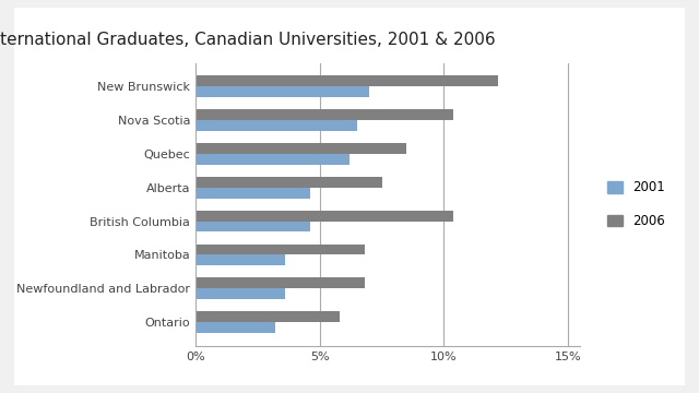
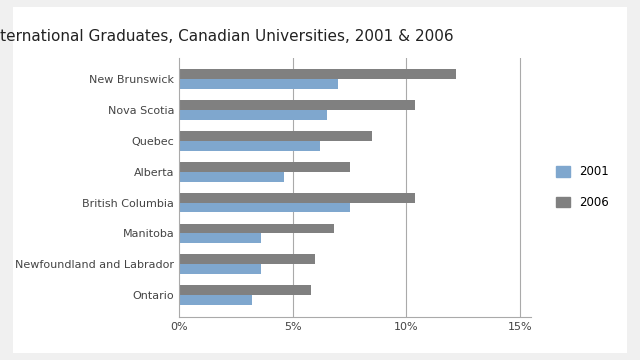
2001/British Columbia: 4.6% -> 7.5%
2006/Newfoundland and Labrador: 6.8% -> 6.0%
